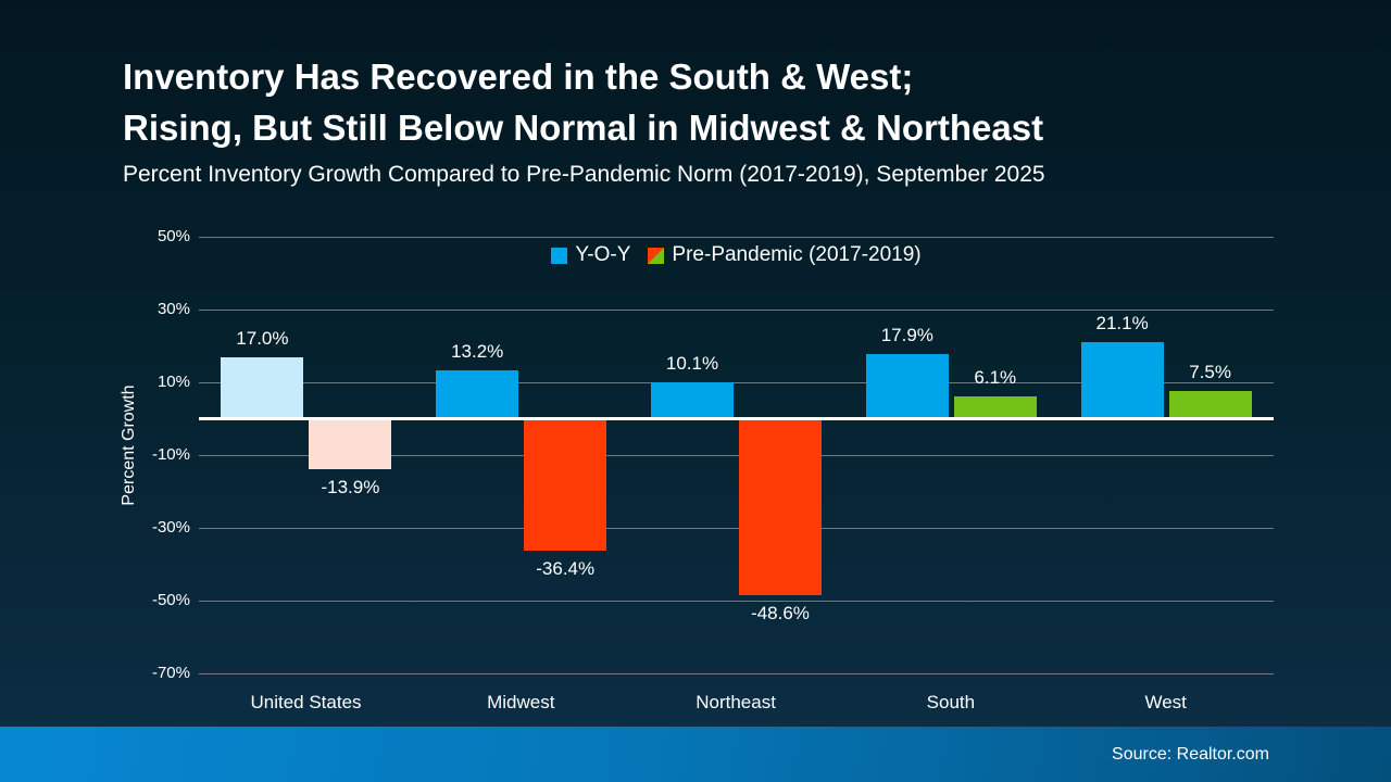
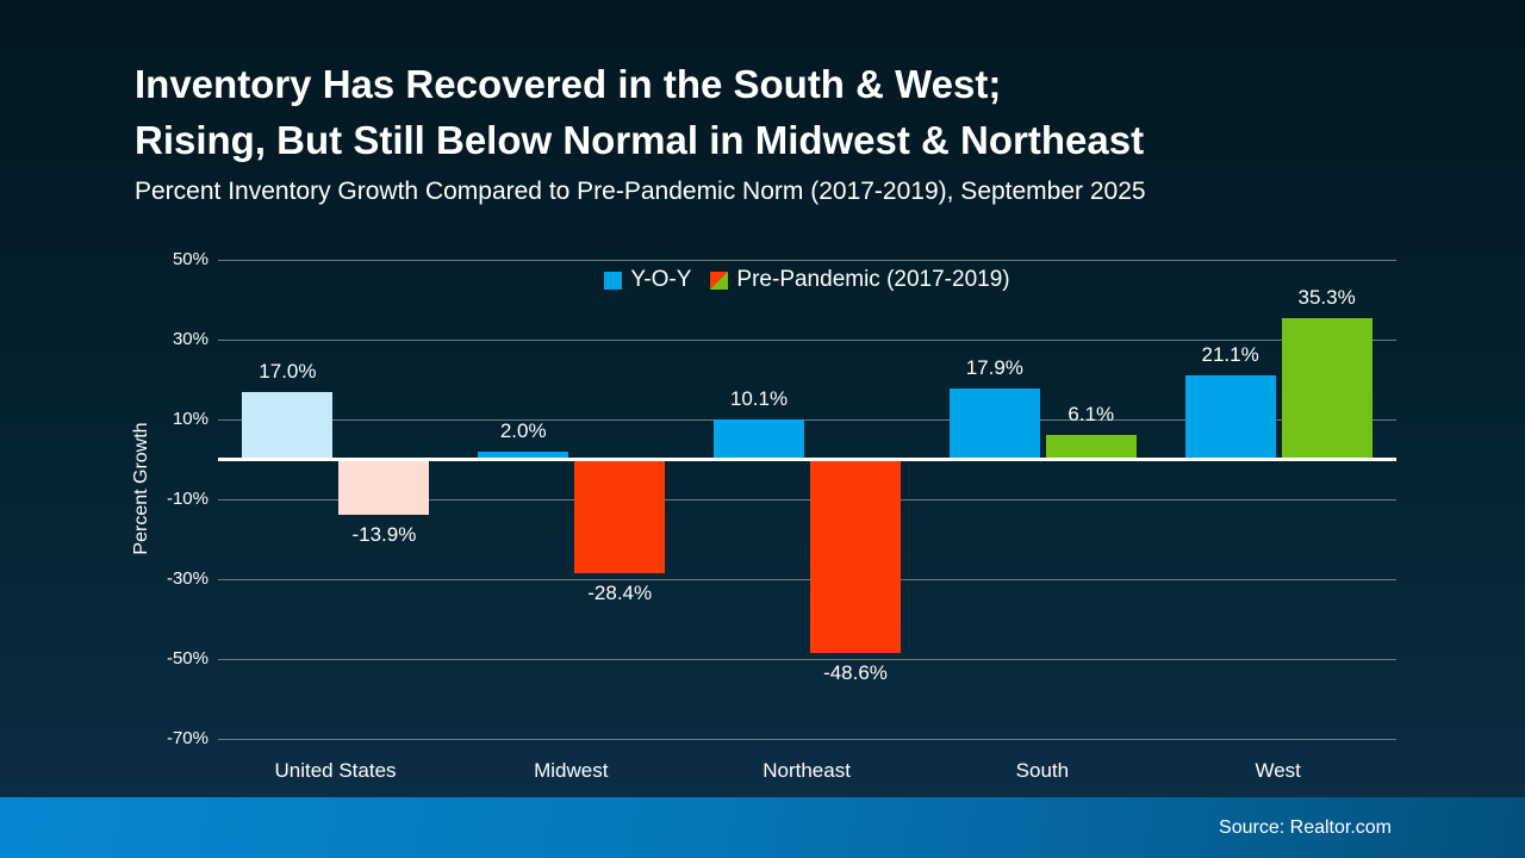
Y-O-Y/Midwest: 13.2% -> 2.0%
Pre-Pandemic (2017-2019)/Midwest: -36.4% -> -28.4%
Pre-Pandemic (2017-2019)/West: 7.5% -> 35.3%
